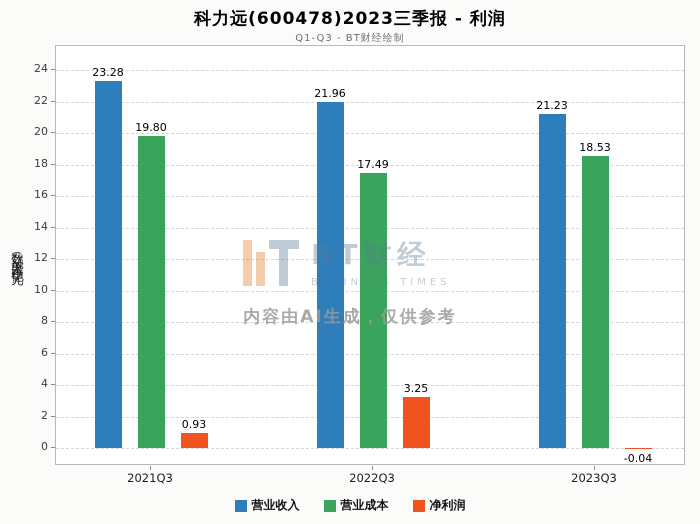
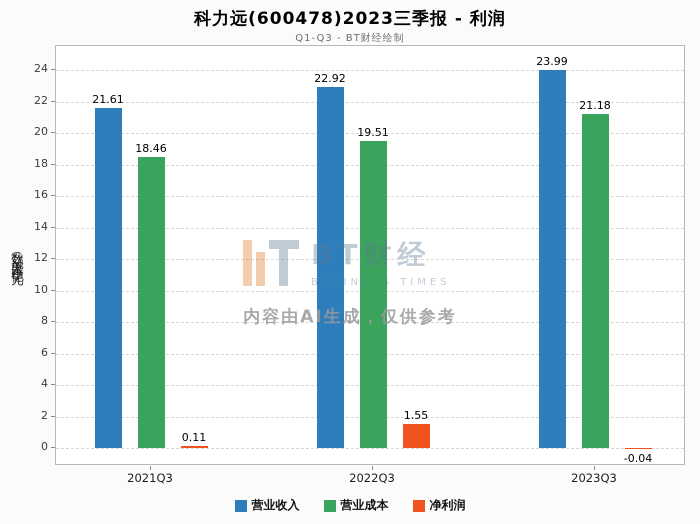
营业收入/2021Q3: 23.28 -> 21.61
营业成本/2021Q3: 19.80 -> 18.46
净利润/2021Q3: 0.93 -> 0.11
营业收入/2022Q3: 21.96 -> 22.92
营业成本/2022Q3: 17.49 -> 19.51
净利润/2022Q3: 3.25 -> 1.55
营业收入/2023Q3: 21.23 -> 23.99
营业成本/2023Q3: 18.53 -> 21.18
